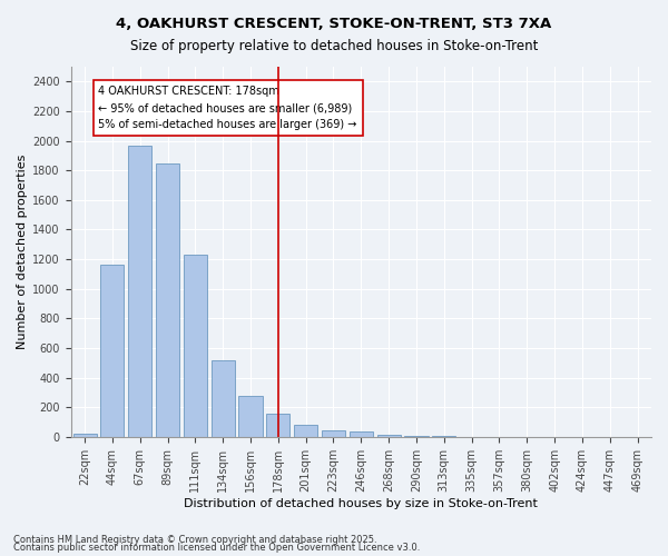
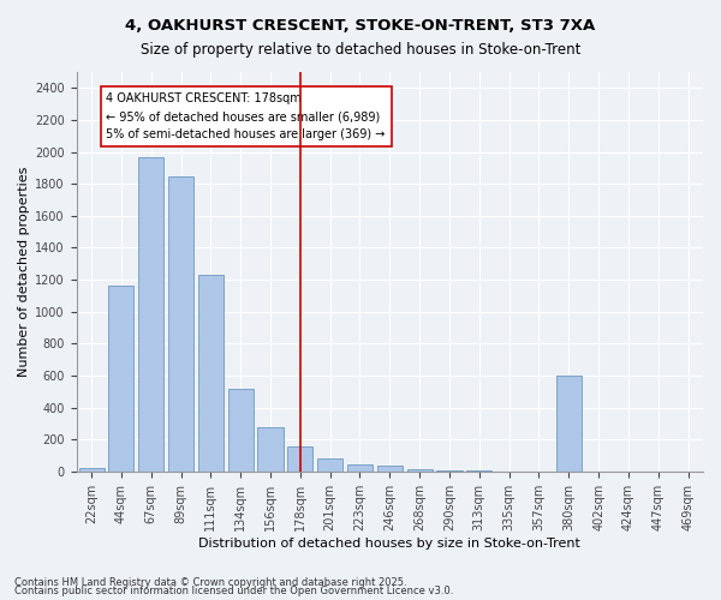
380sqm: 0 -> 600
